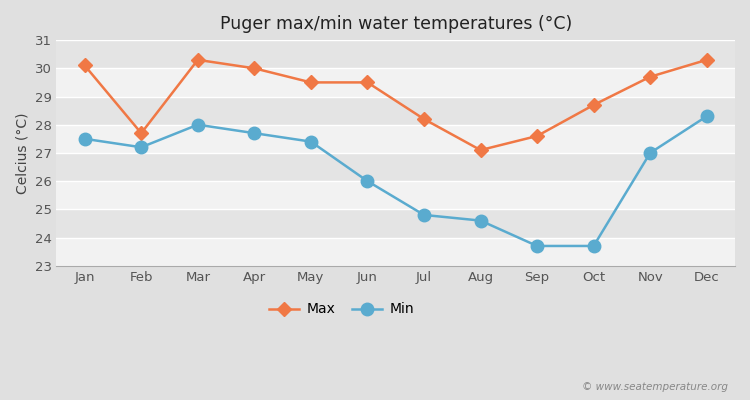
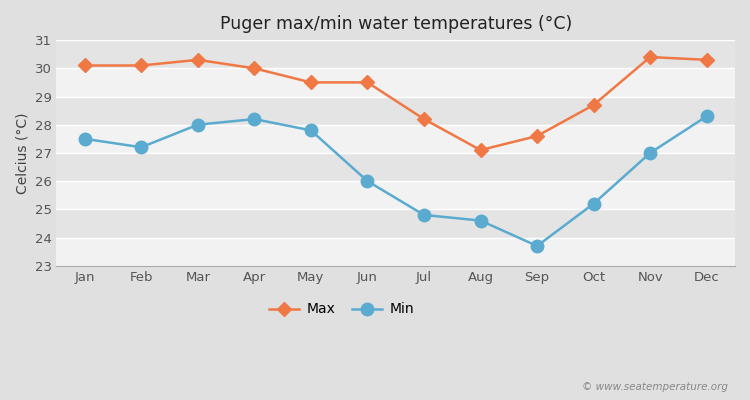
Max/Feb: 27.7 -> 30.1
Min/Apr: 27.7 -> 28.2
Min/May: 27.4 -> 27.8
Min/Oct: 23.7 -> 25.2
Max/Nov: 29.7 -> 30.4
